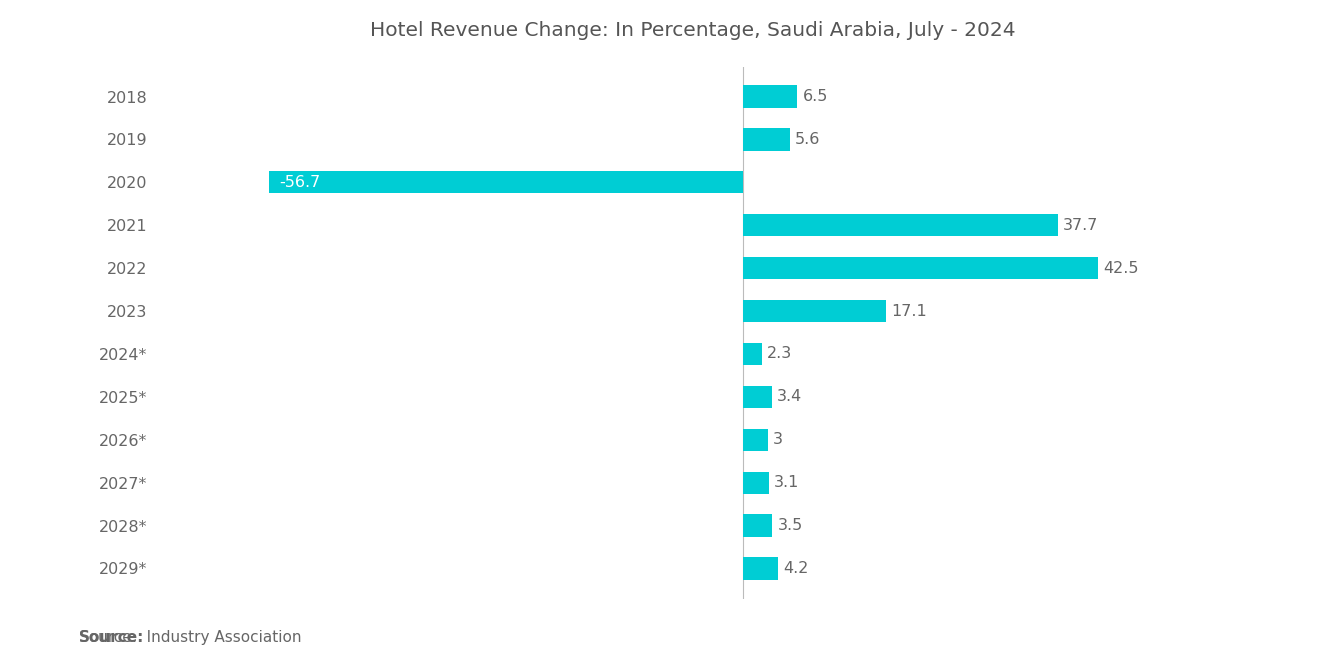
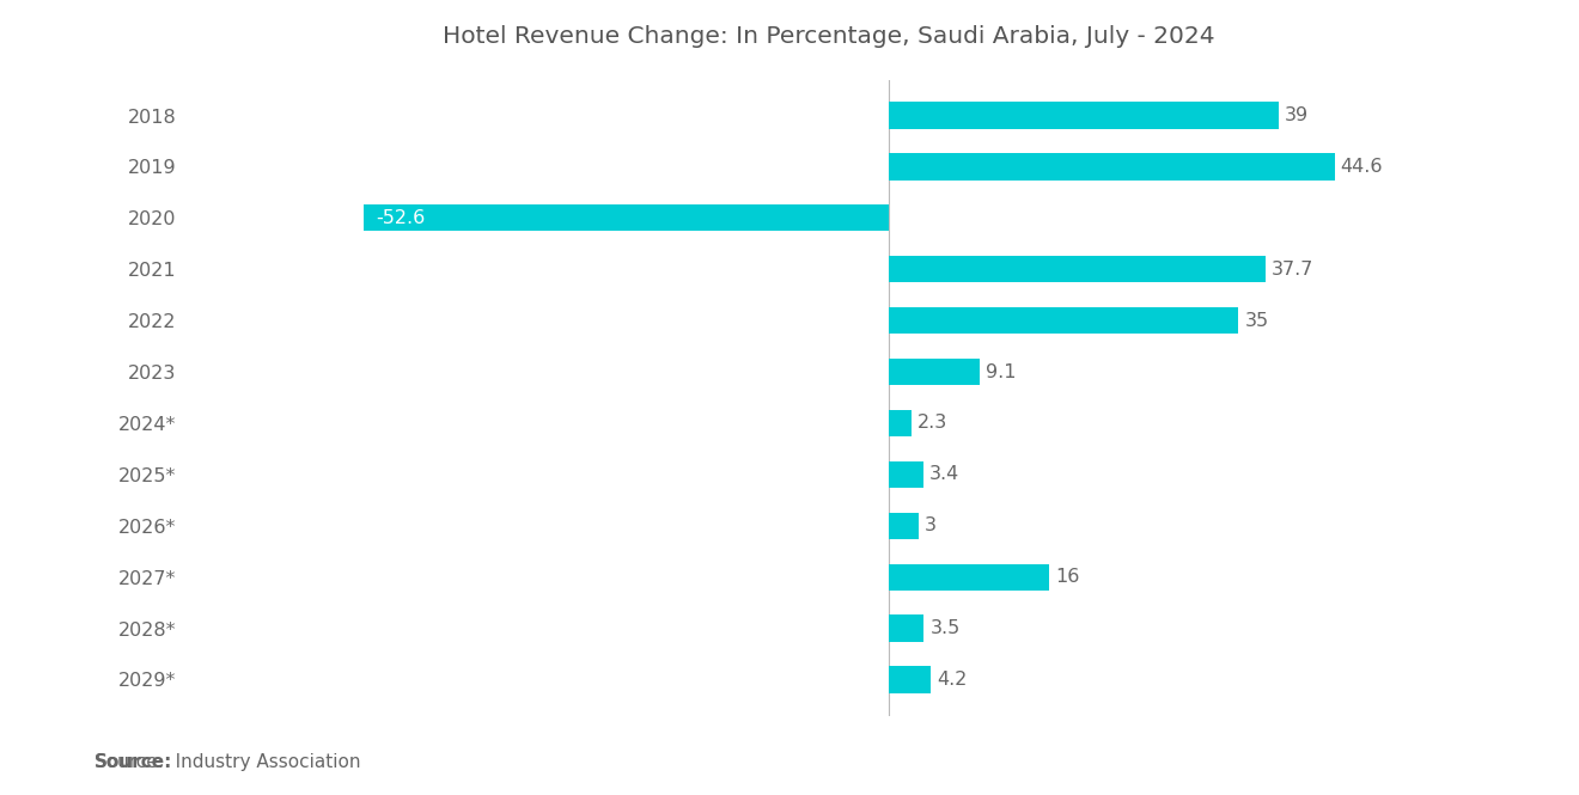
2018: 6.5 -> 39
2019: 5.6 -> 44.6
2020: -56.7 -> -52.6
2022: 42.5 -> 35
2023: 17.1 -> 9.1
2027*: 3.1 -> 16
